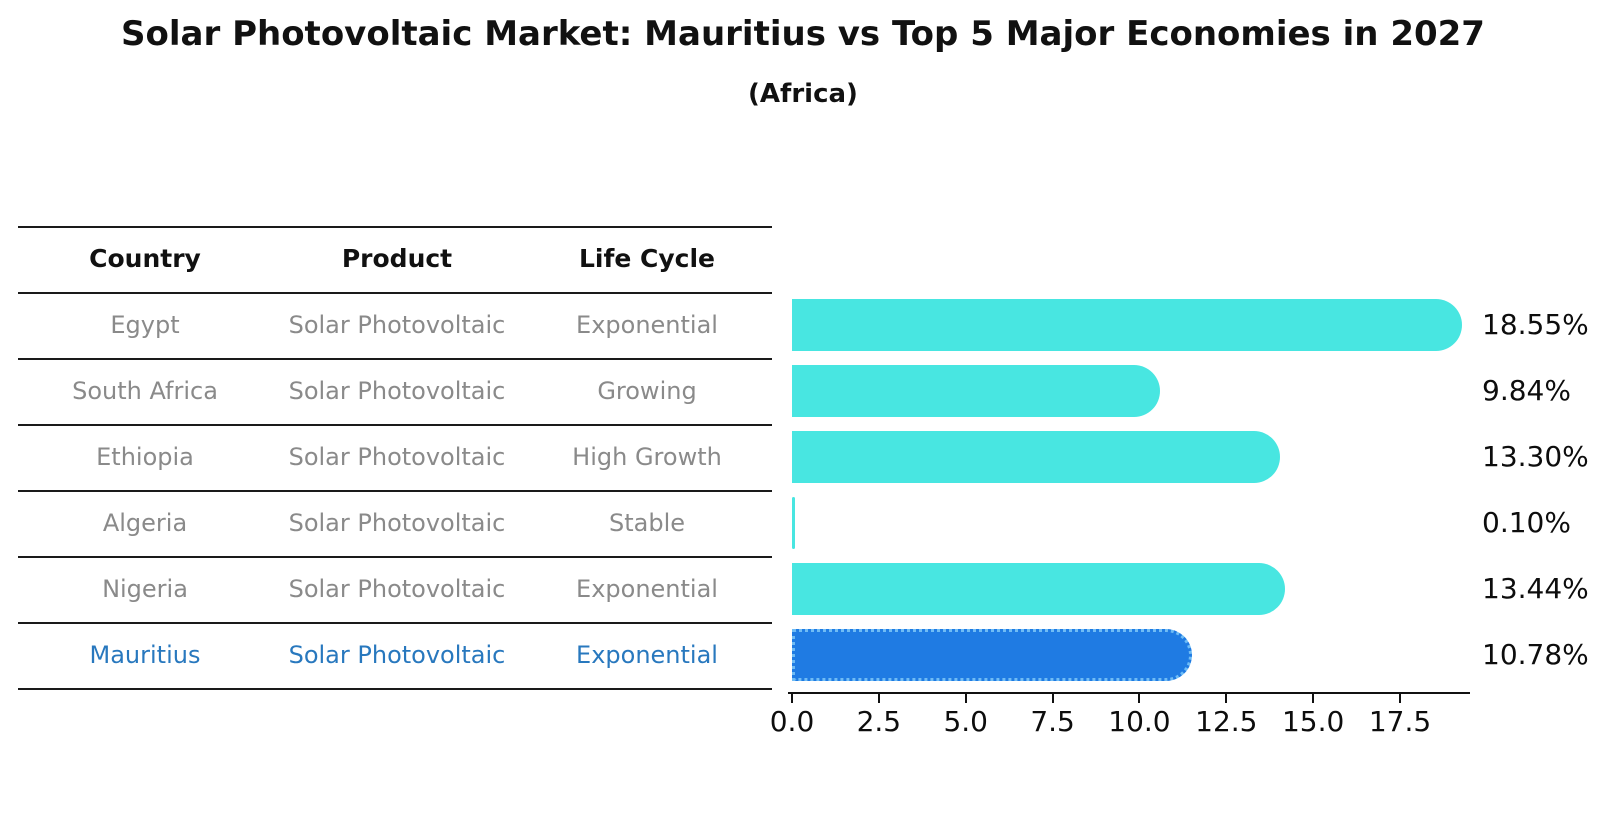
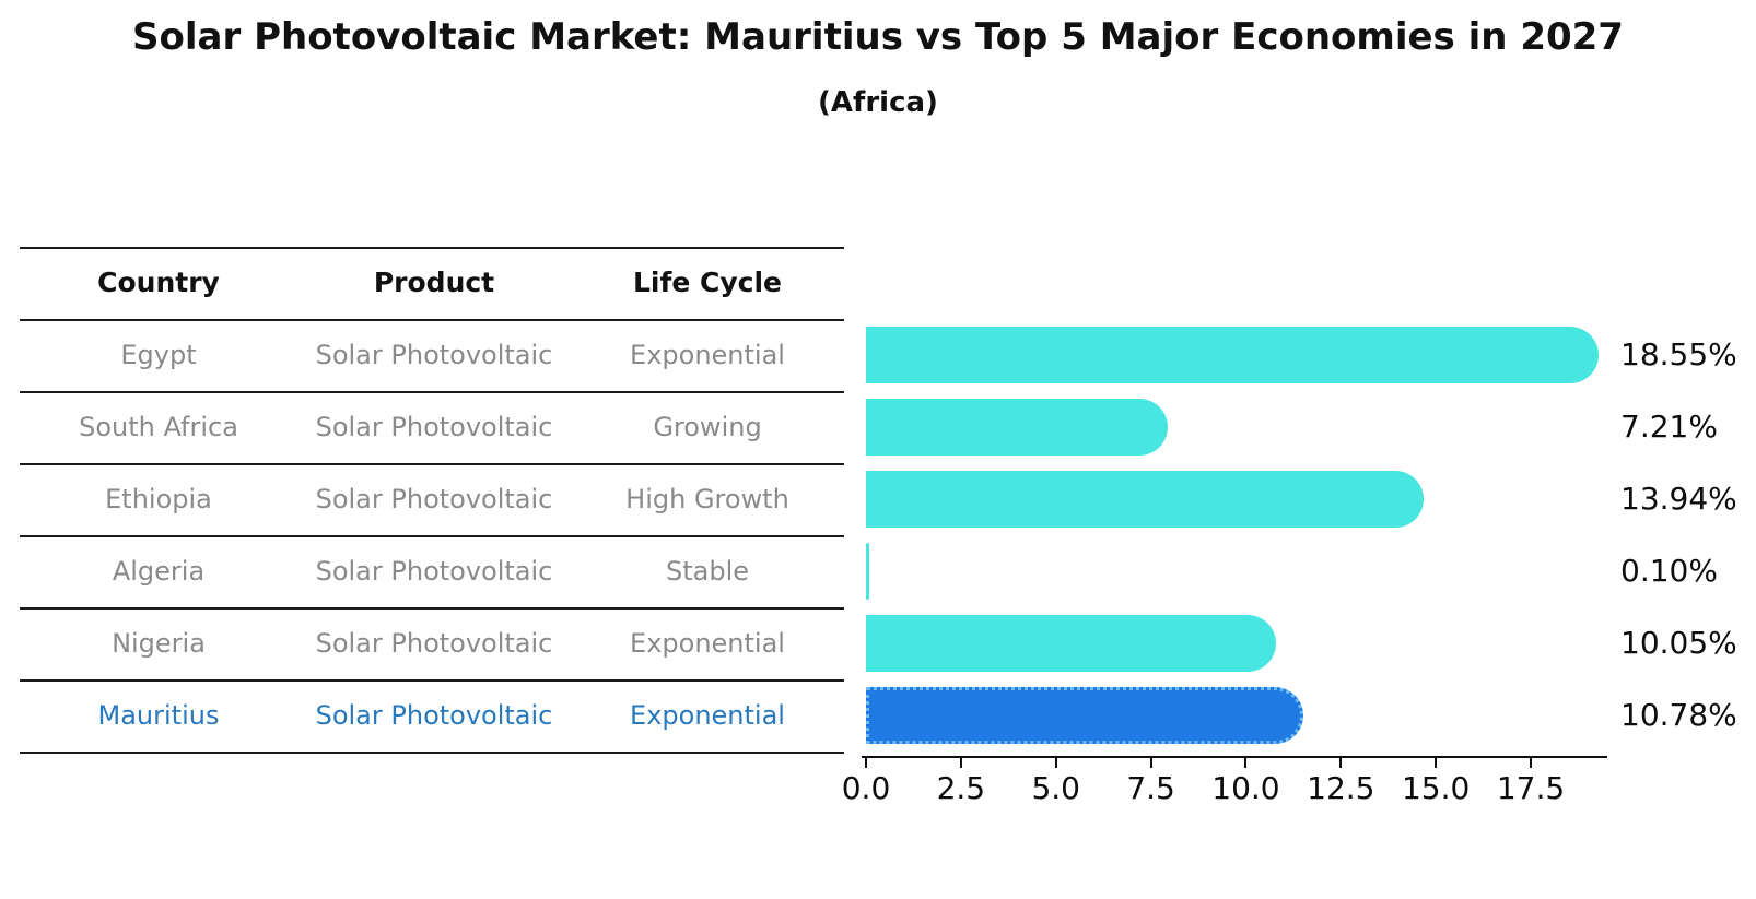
South Africa: 9.84% -> 7.21%
Ethiopia: 13.30% -> 13.94%
Nigeria: 13.44% -> 10.05%
